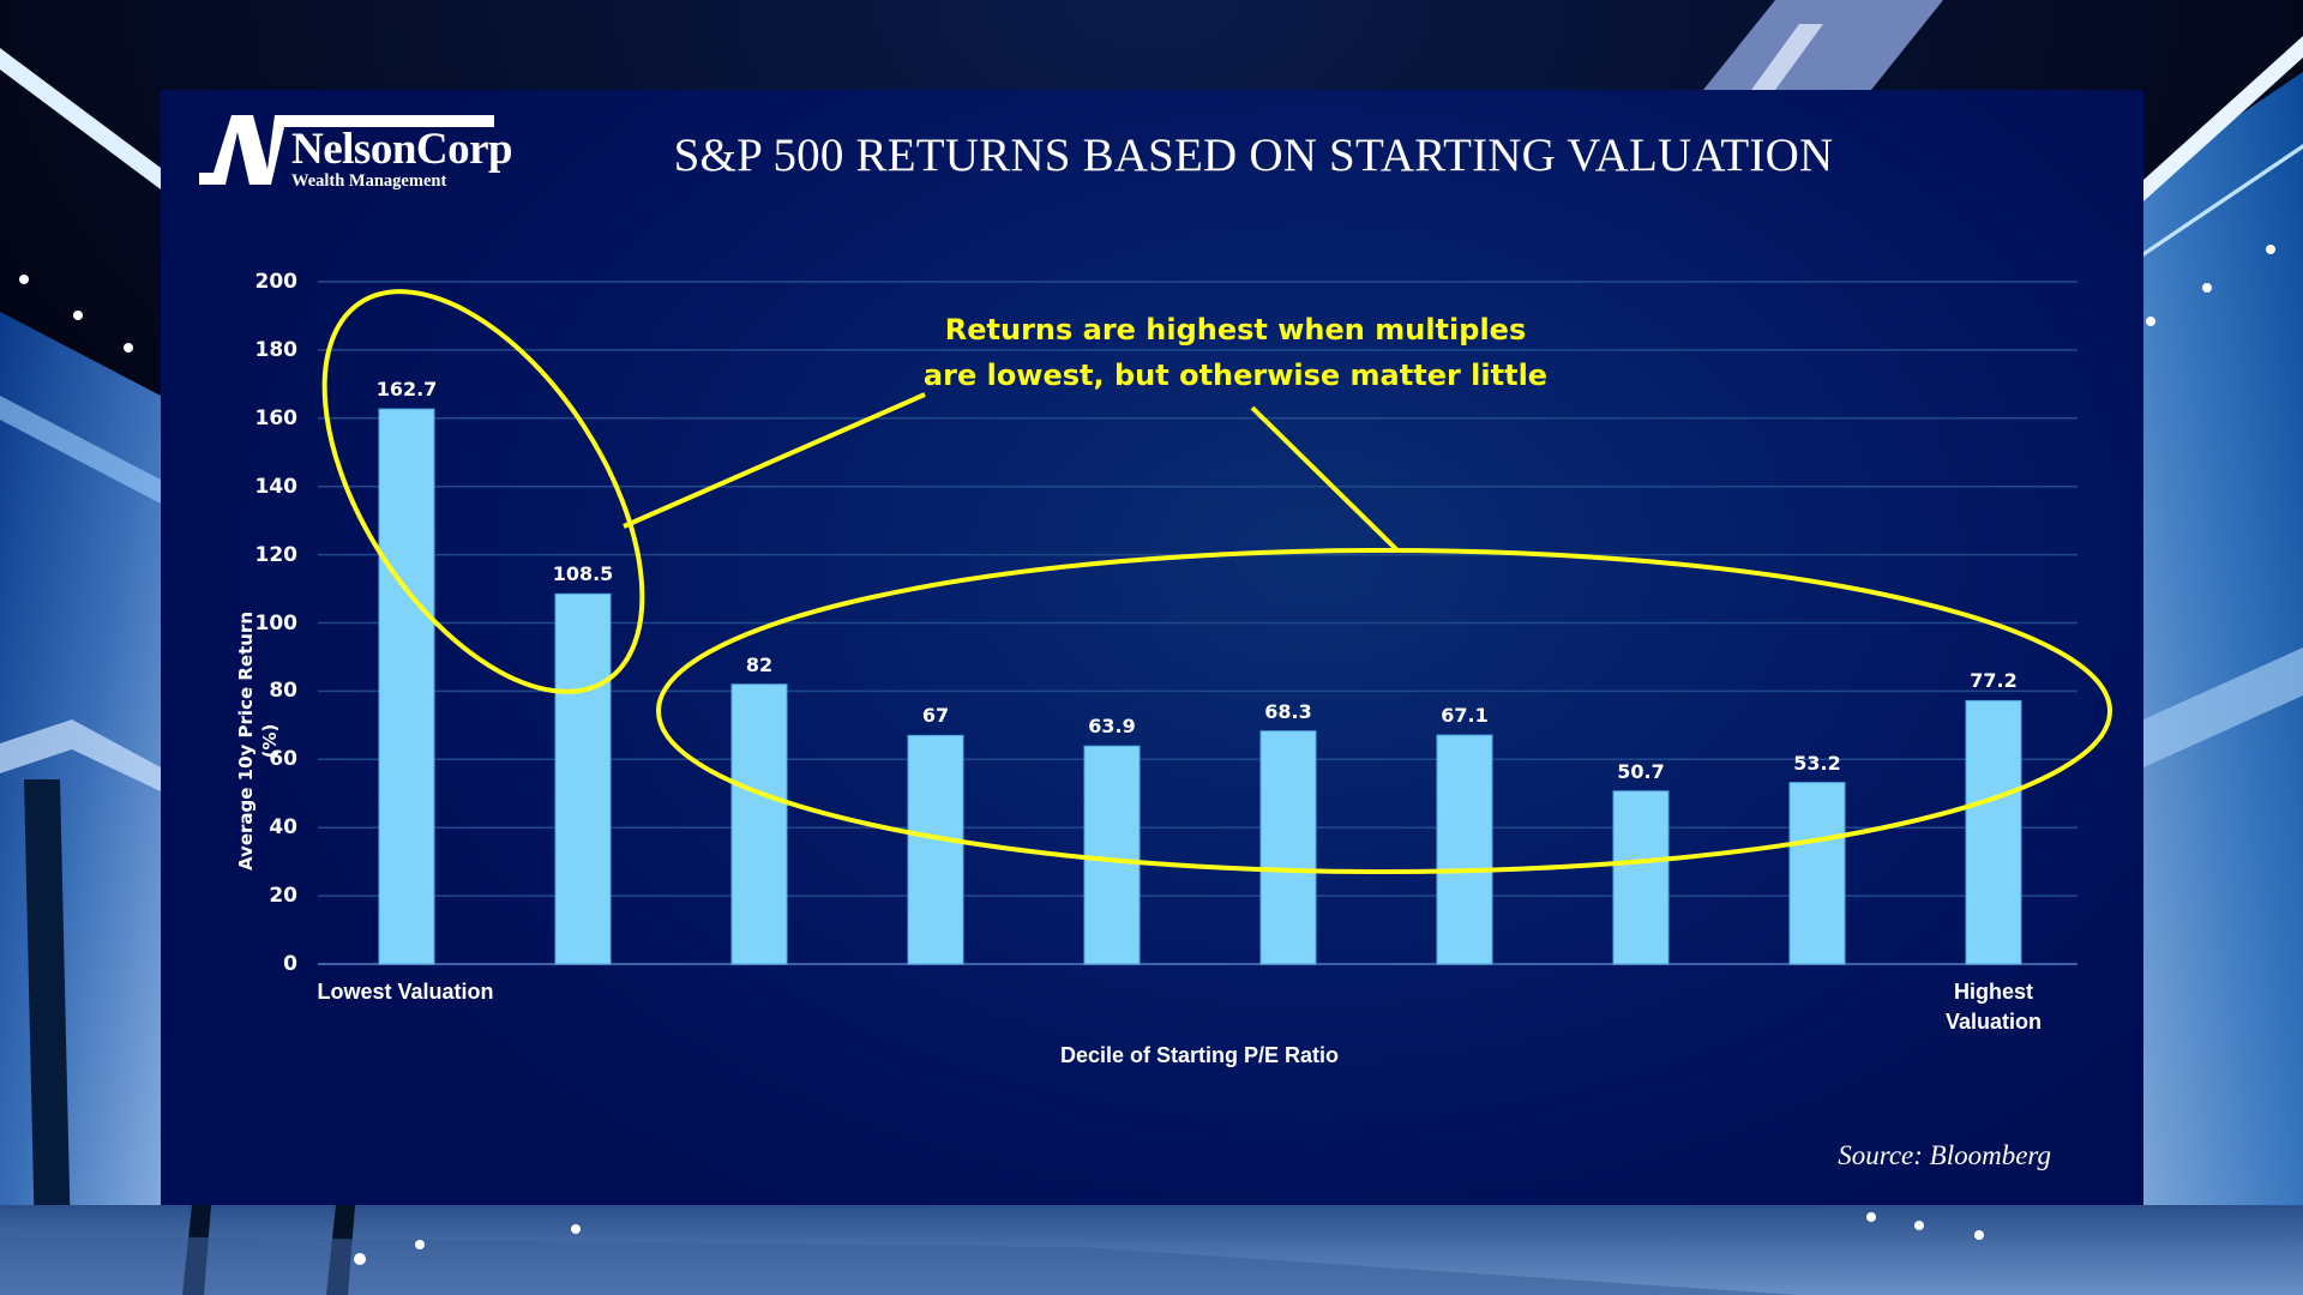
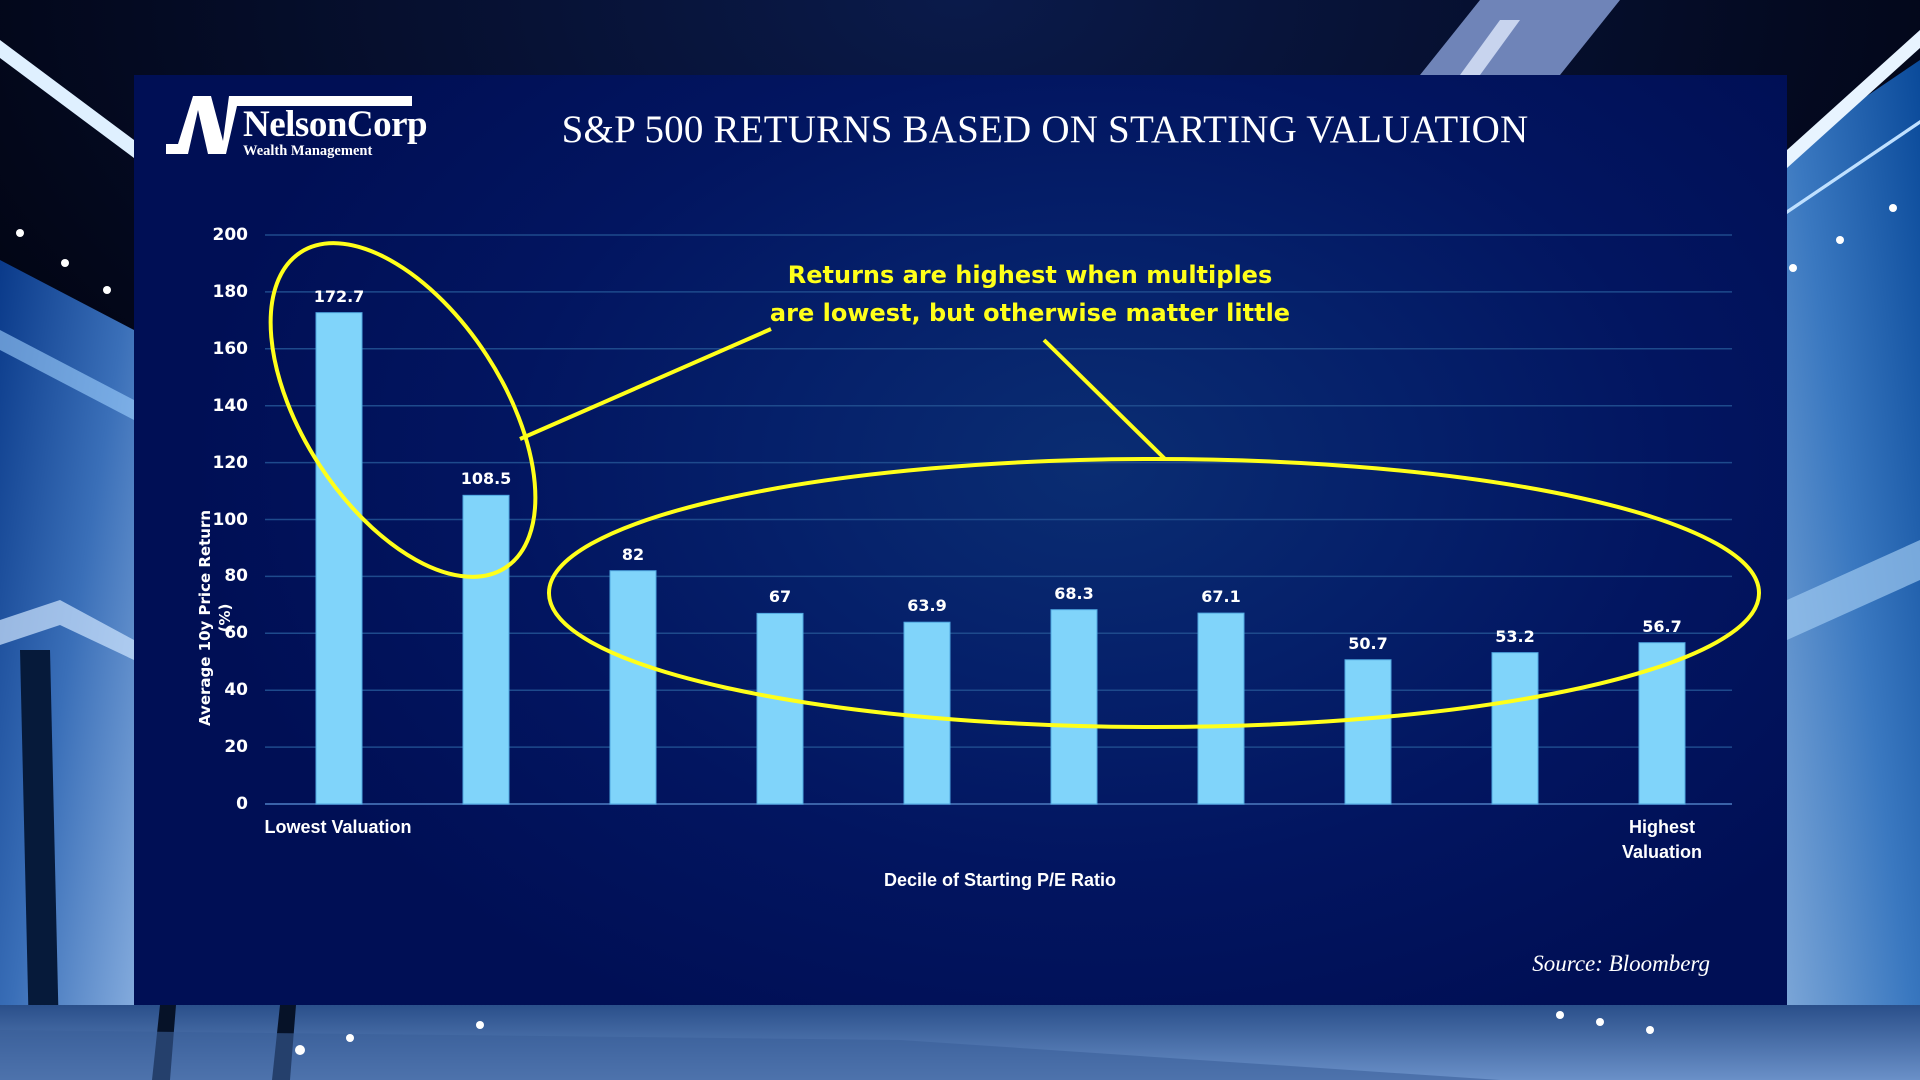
Lowest Valuation: 162.7 -> 172.7
Highest Valuation: 77.2 -> 56.7
